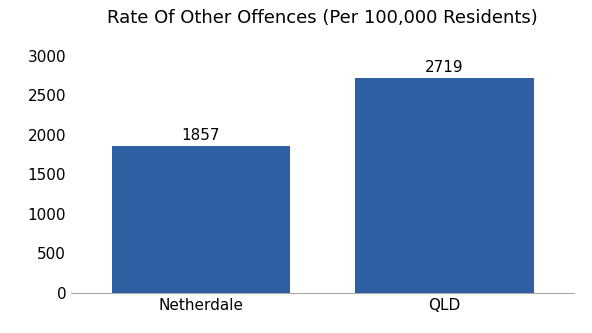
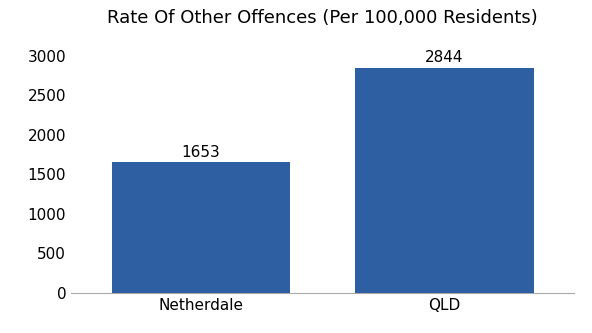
Netherdale: 1857 -> 1653
QLD: 2719 -> 2844
